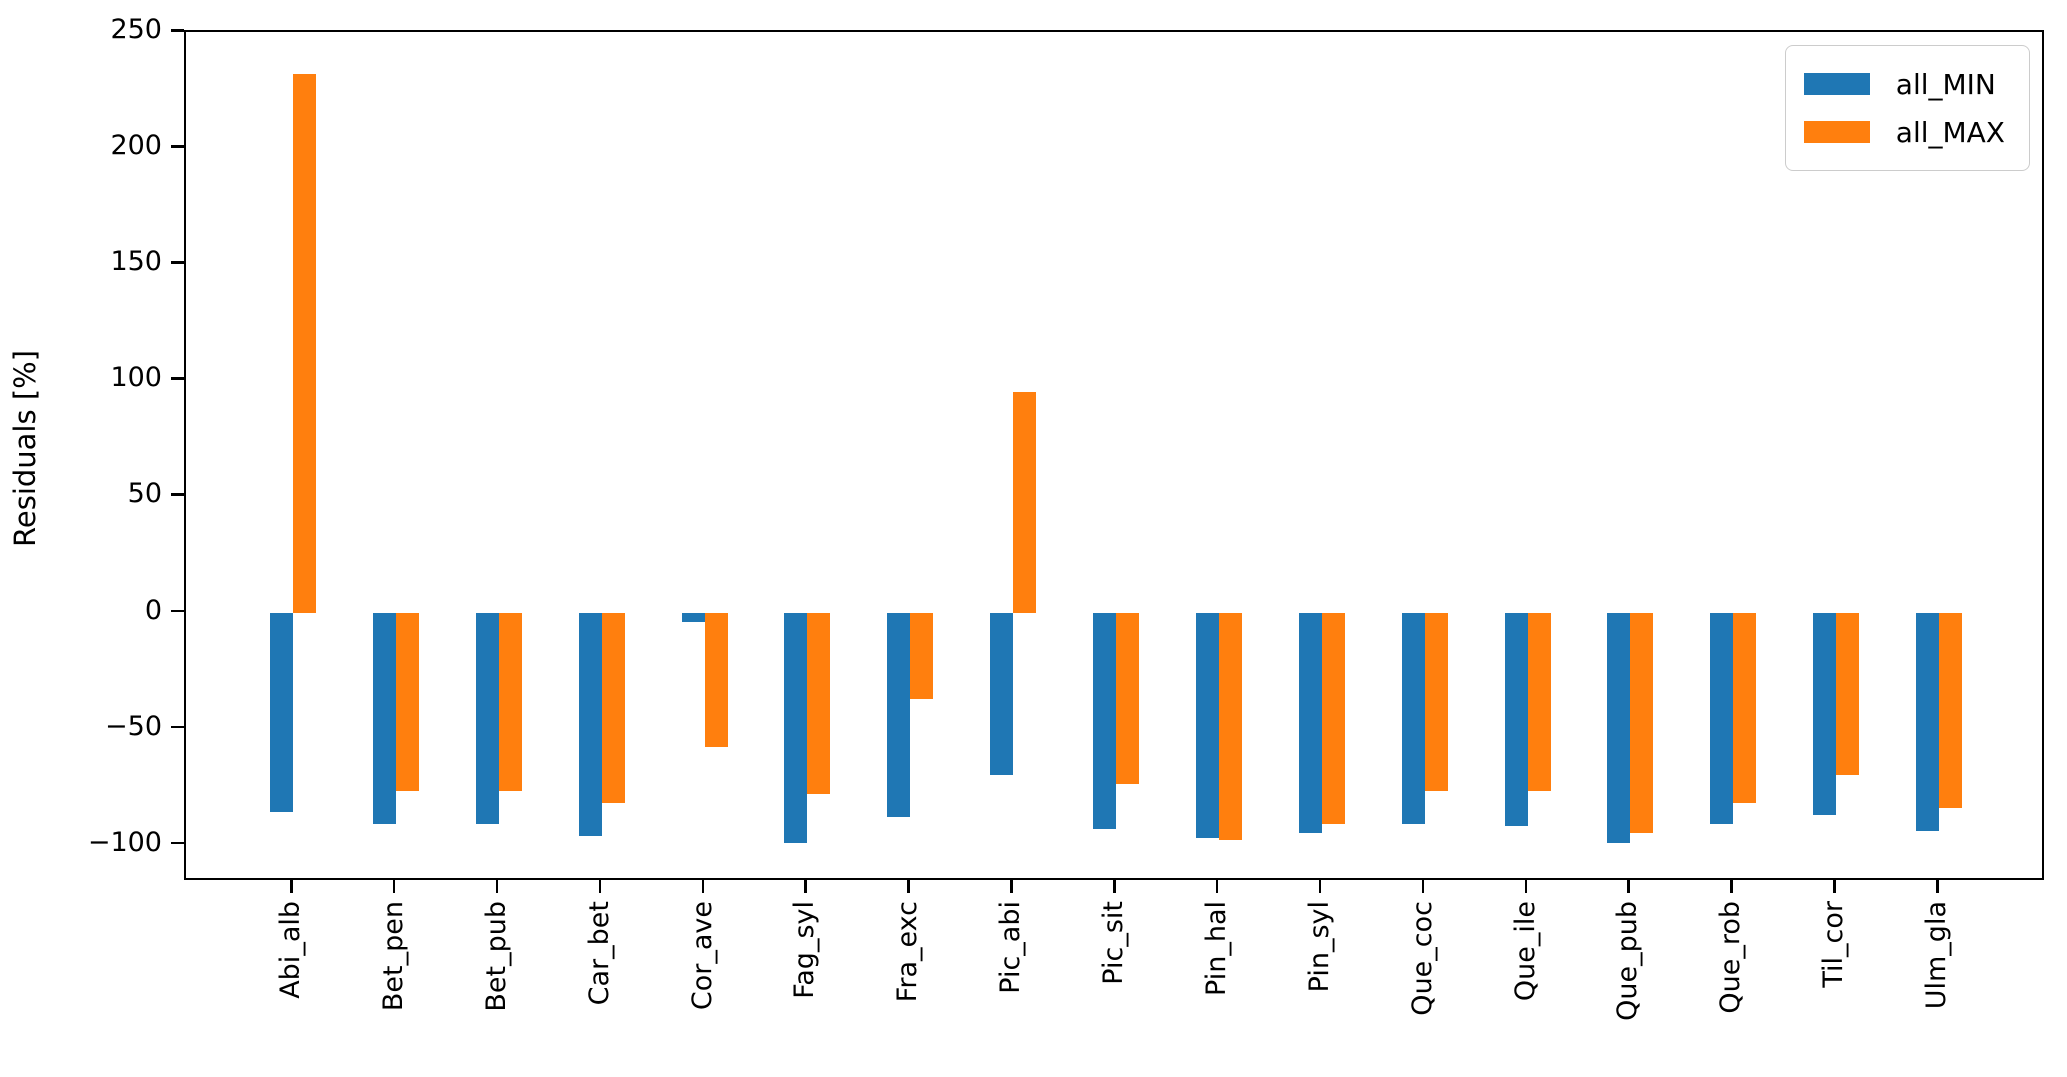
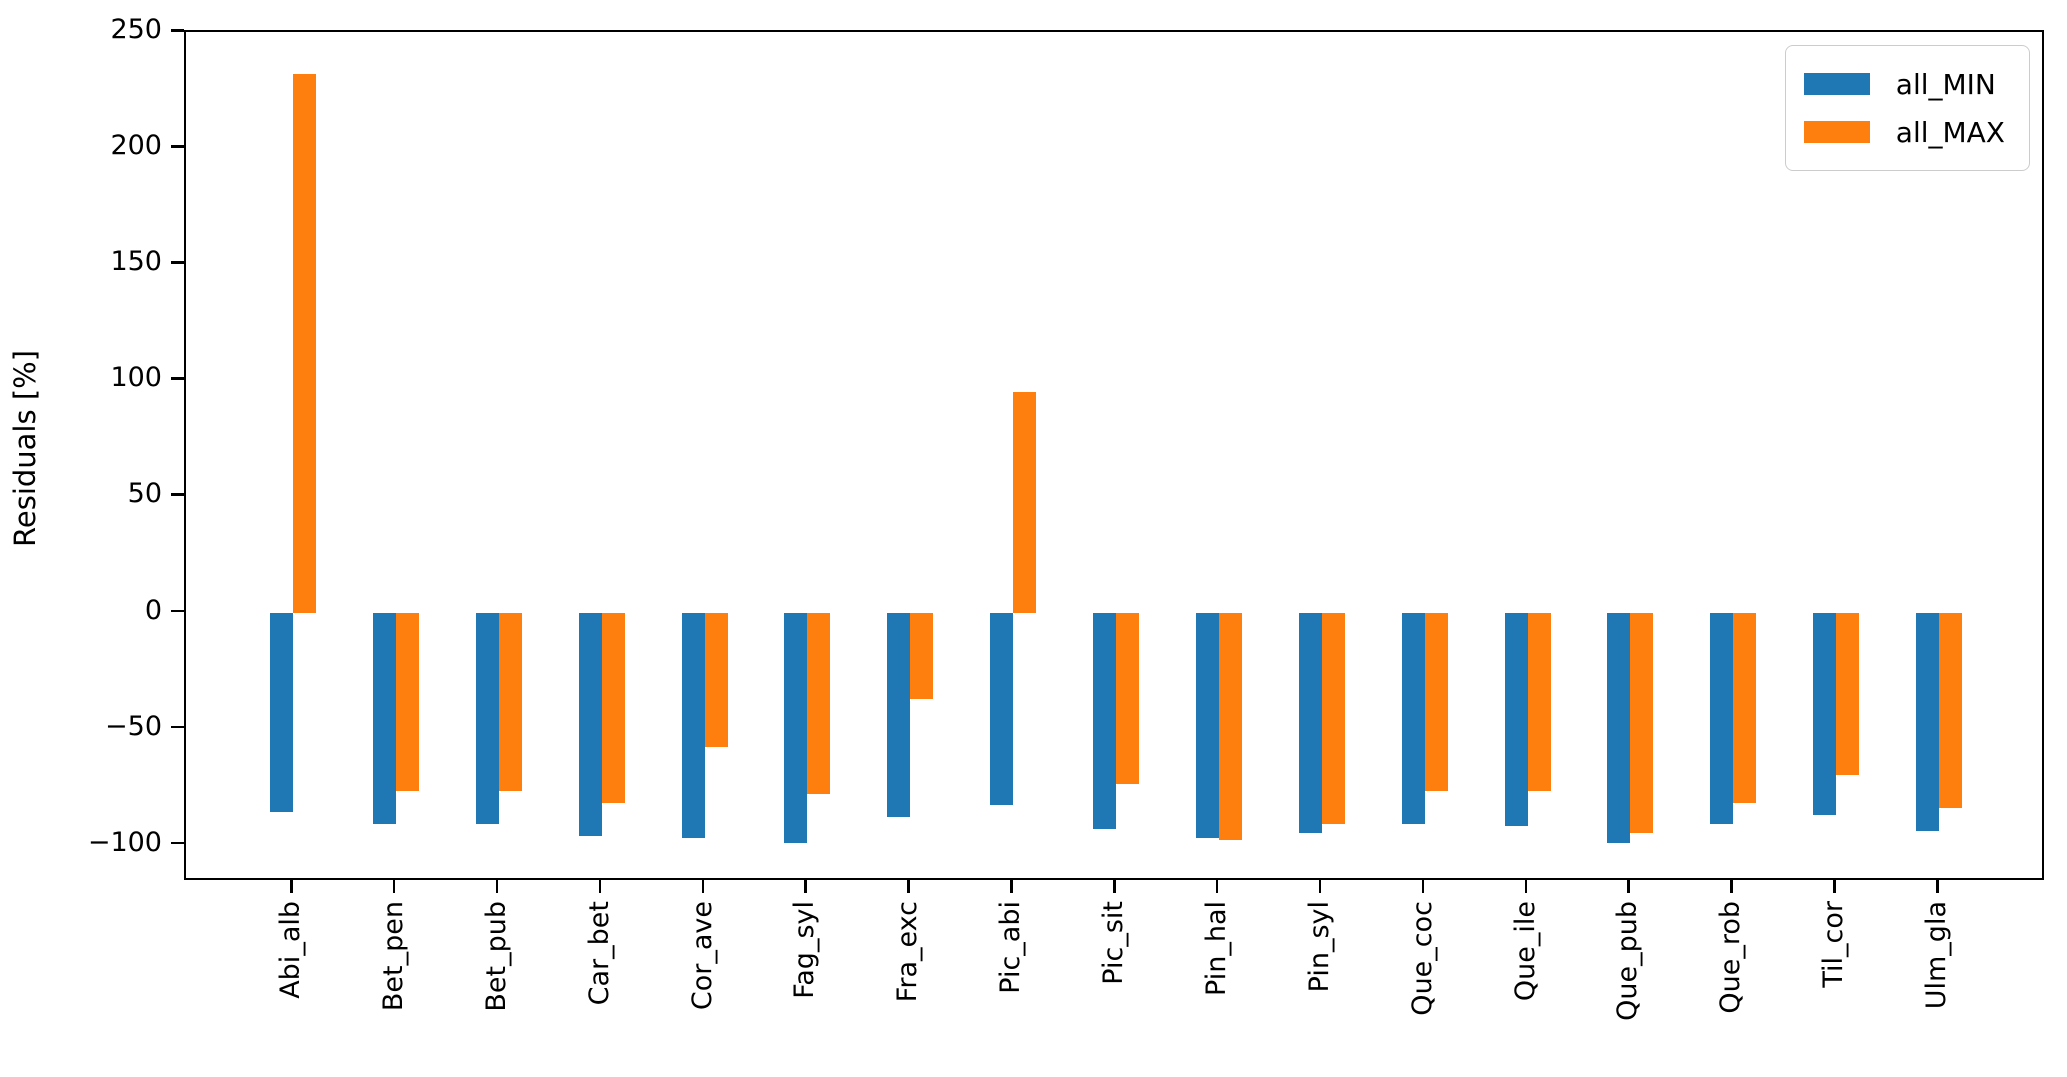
all_MIN/Cor_ave: -4 -> -97
all_MIN/Pic_abi: -70 -> -83
